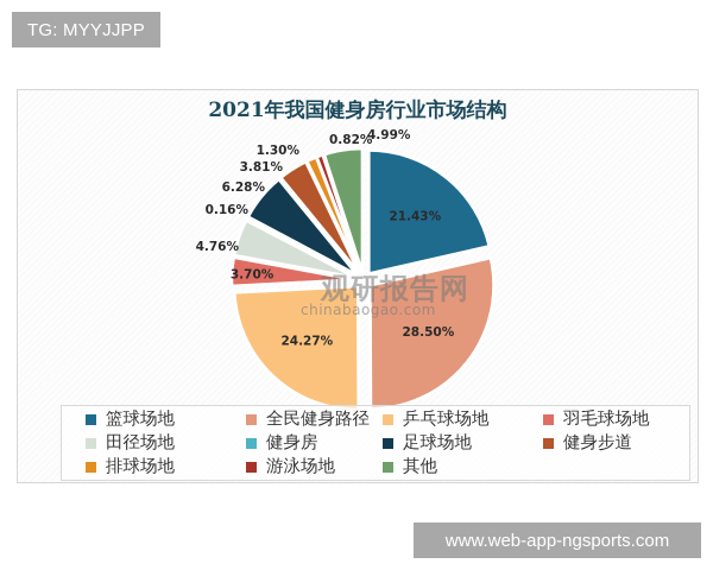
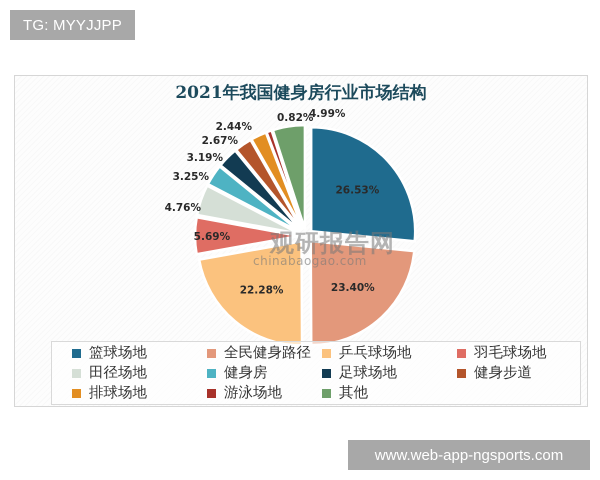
篮球场地: 21.43% -> 26.53%
全民健身路径: 28.50% -> 23.40%
乒乓球场地: 24.27% -> 22.28%
羽毛球场地: 3.70% -> 5.69%
健身房: 0.16% -> 3.25%
足球场地: 6.28% -> 3.19%
健身步道: 3.81% -> 2.67%
排球场地: 1.30% -> 2.44%
